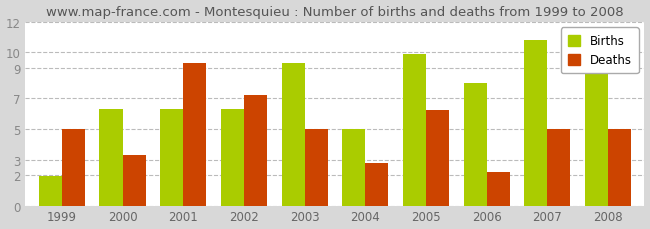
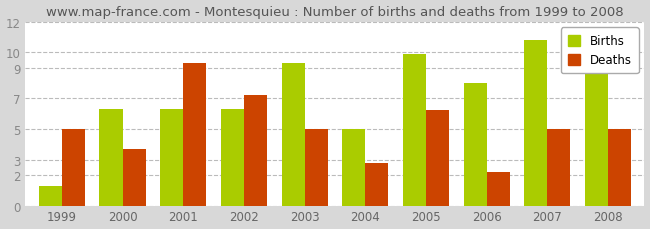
Births/1999: 1.9 -> 1.3
Deaths/2000: 3.3 -> 3.7
